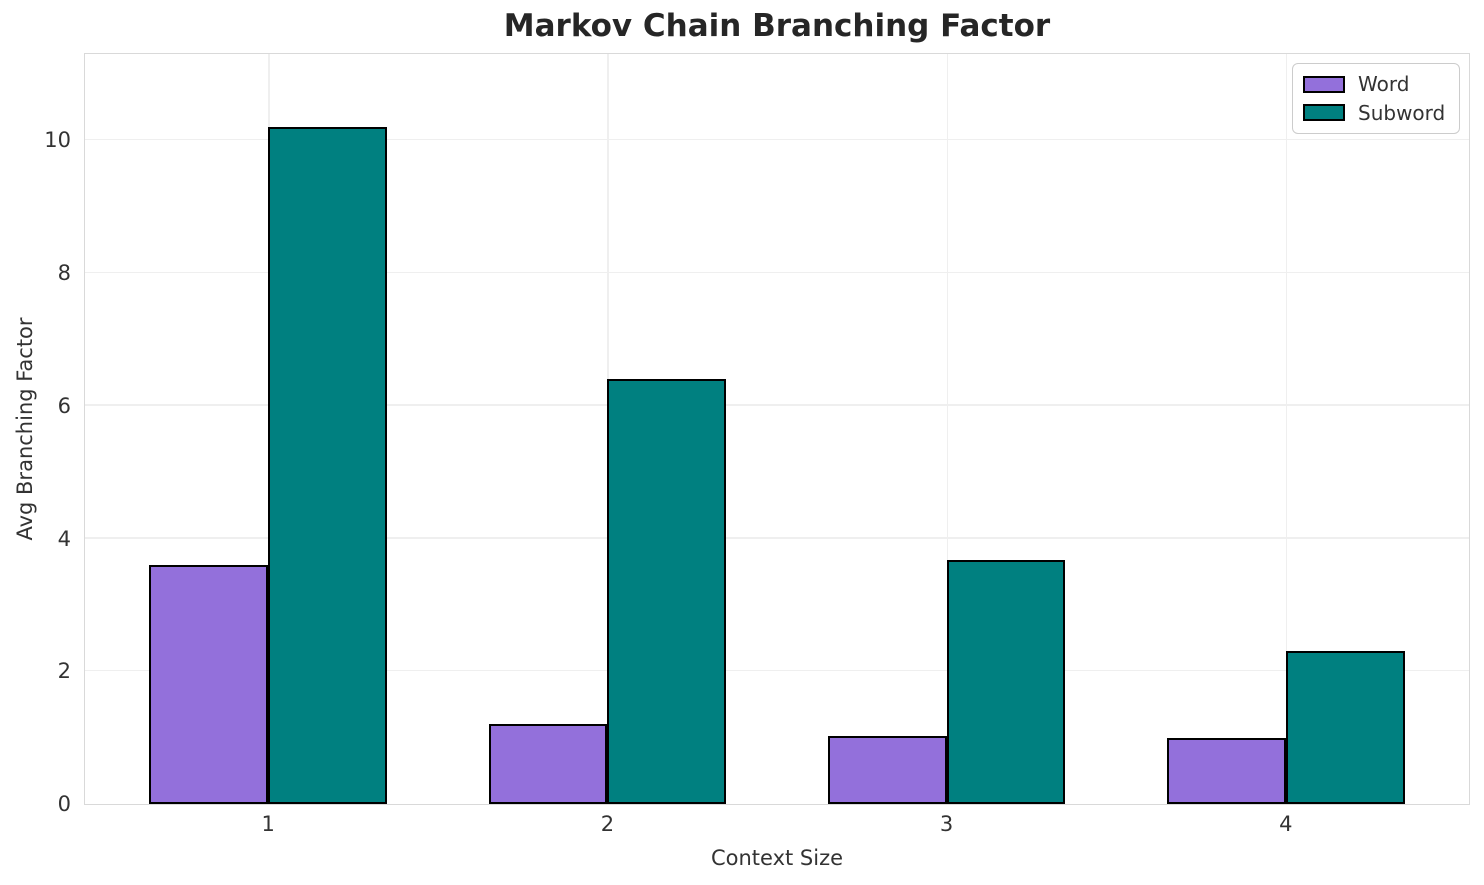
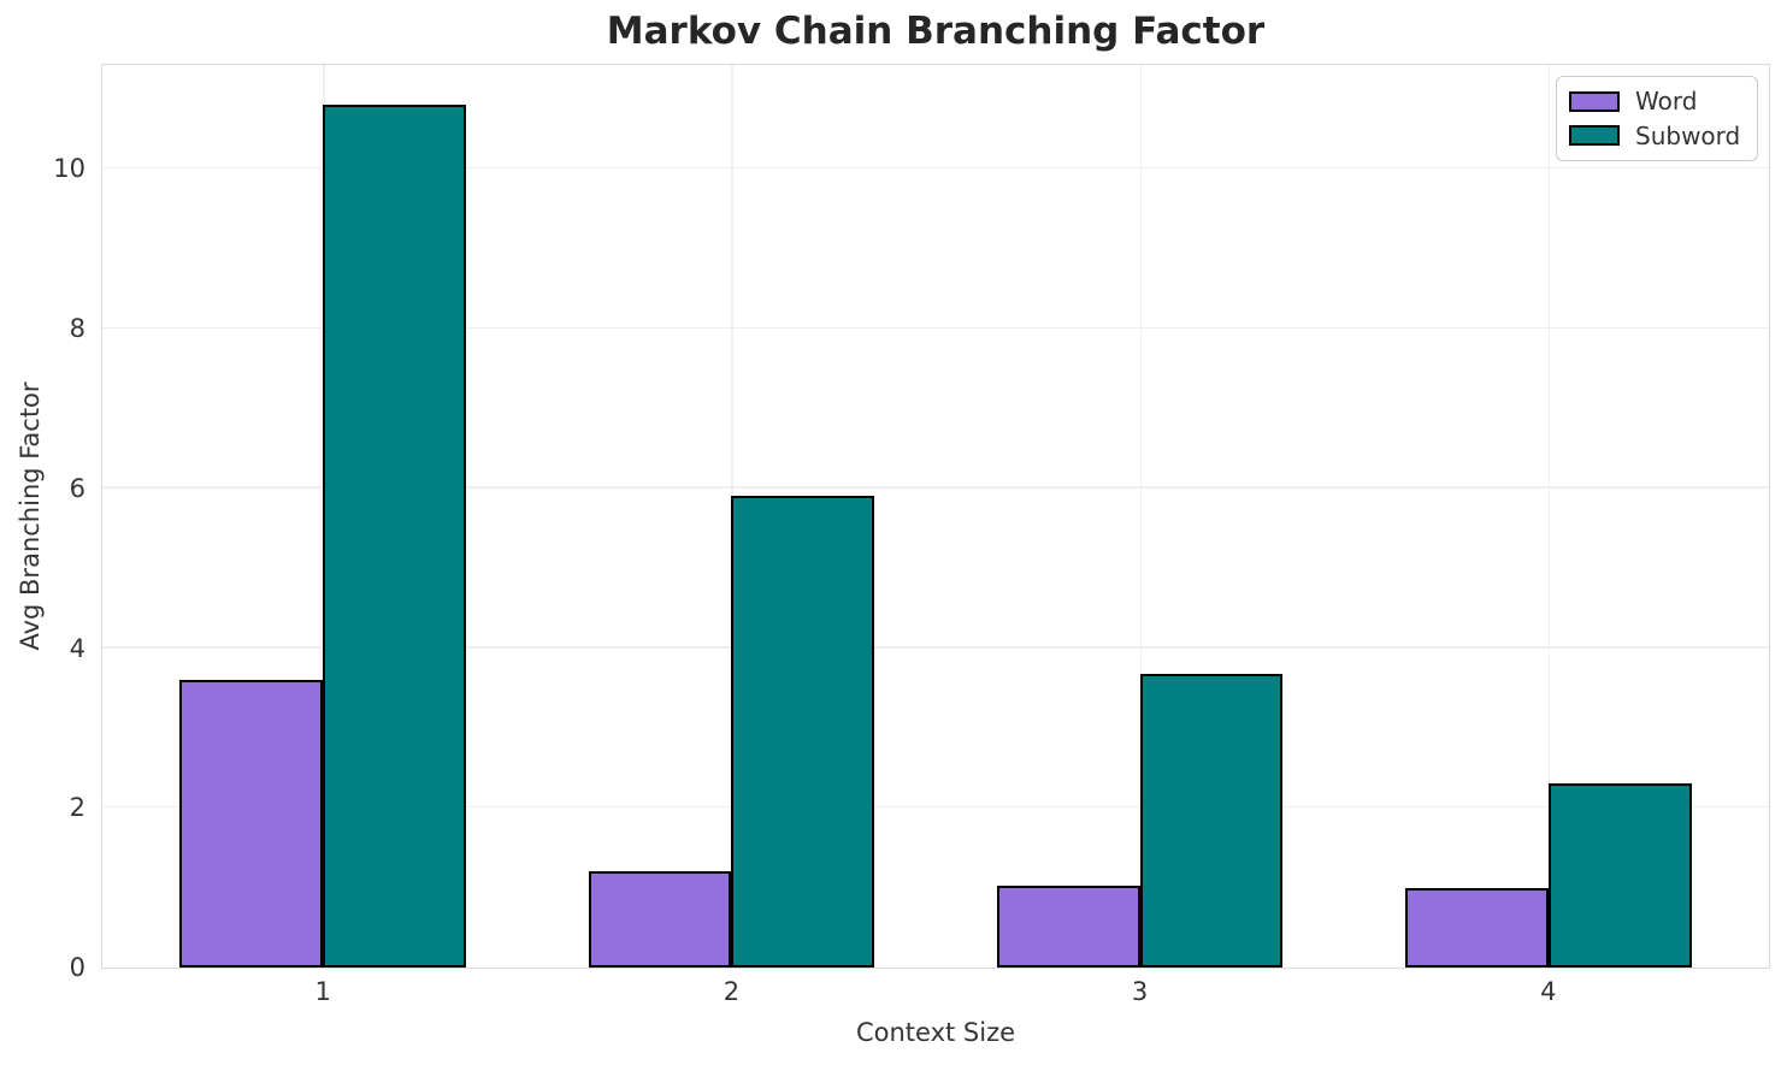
Subword/1: 10.2 -> 10.8
Subword/2: 6.4 -> 5.9
